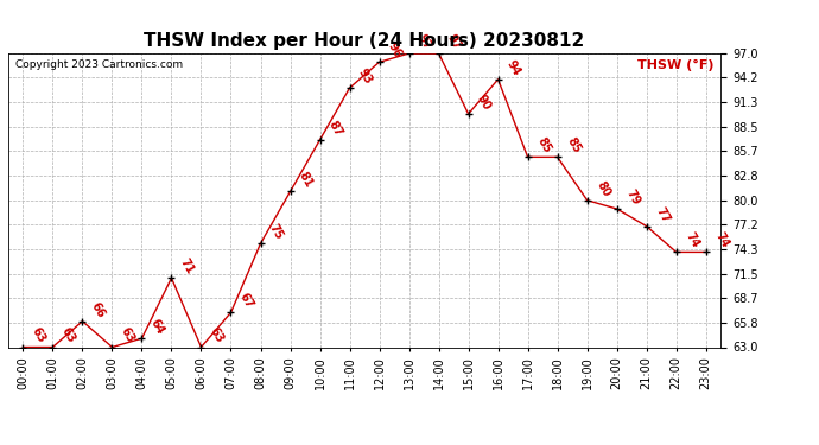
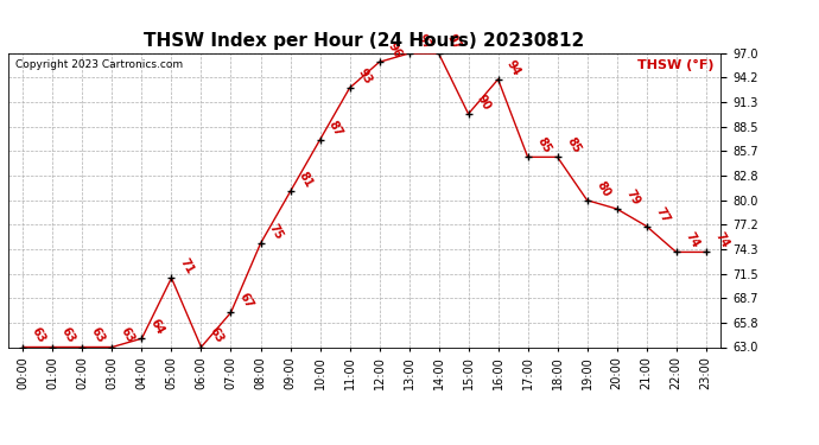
02:00: 66 -> 63
